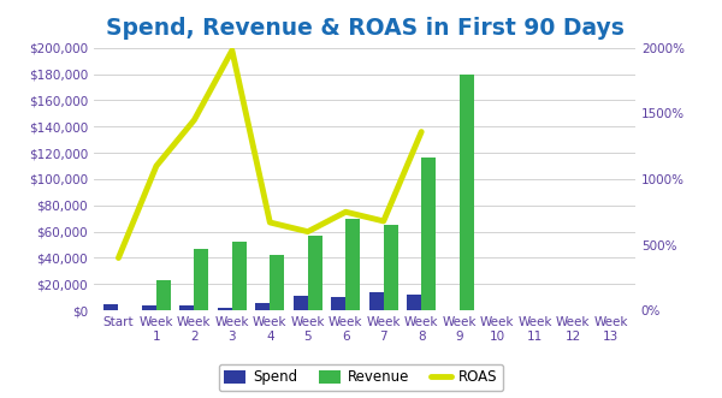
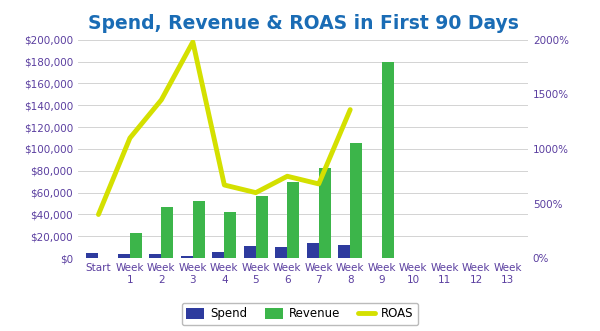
Revenue/Week 7: $65,000 -> $83,000
Revenue/Week 8: $116,000 -> $105,000
